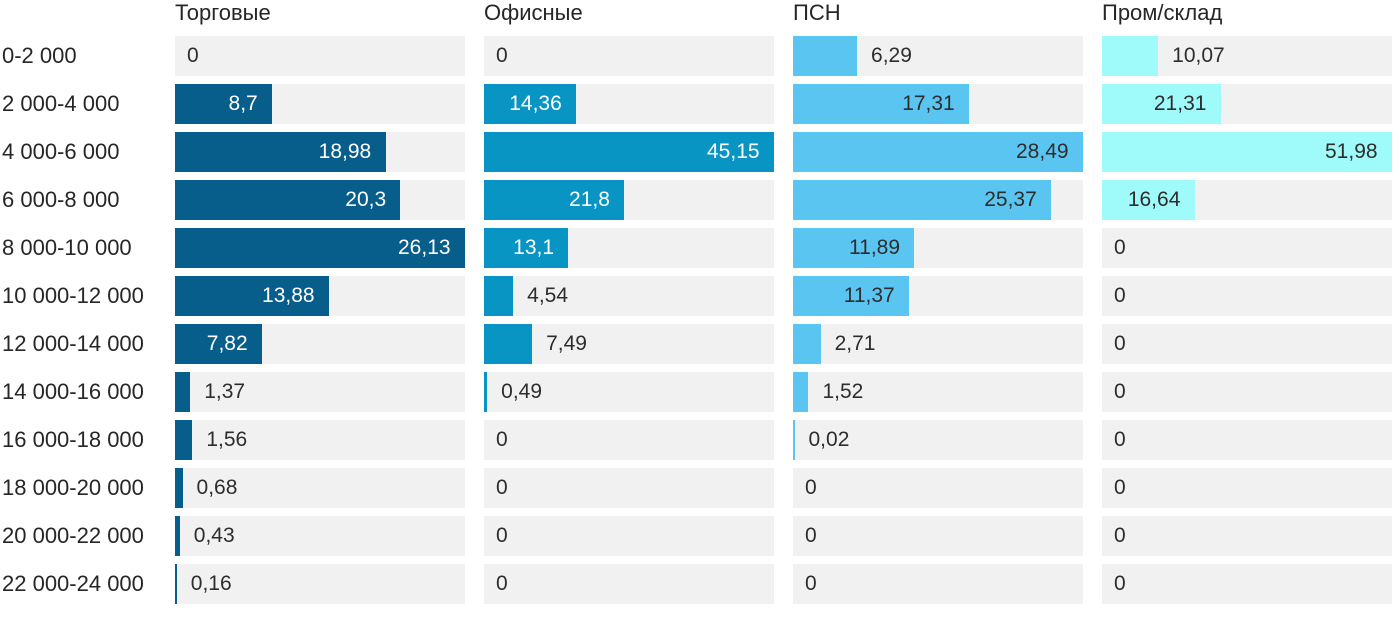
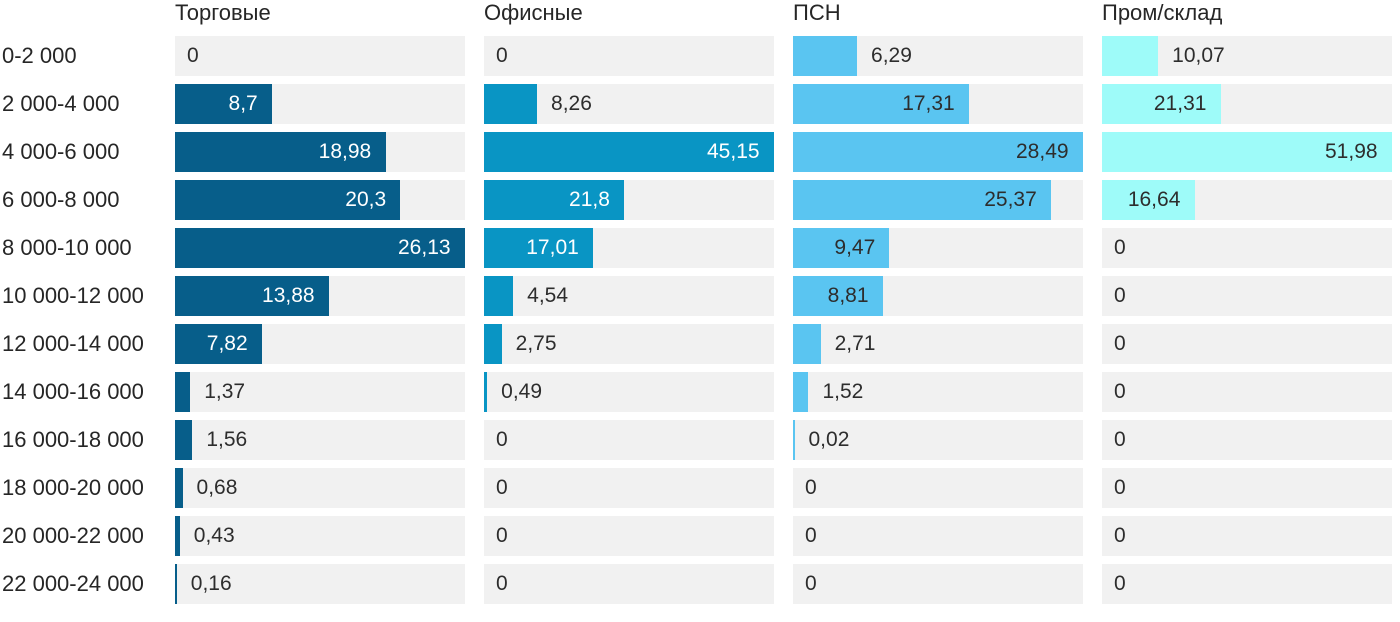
Офисные/2 000-4 000: 14,36 -> 8,26
Офисные/8 000-10 000: 13,1 -> 17,01
ПСН/8 000-10 000: 11,89 -> 9,47
ПСН/10 000-12 000: 11,37 -> 8,81
Офисные/12 000-14 000: 7,49 -> 2,75
